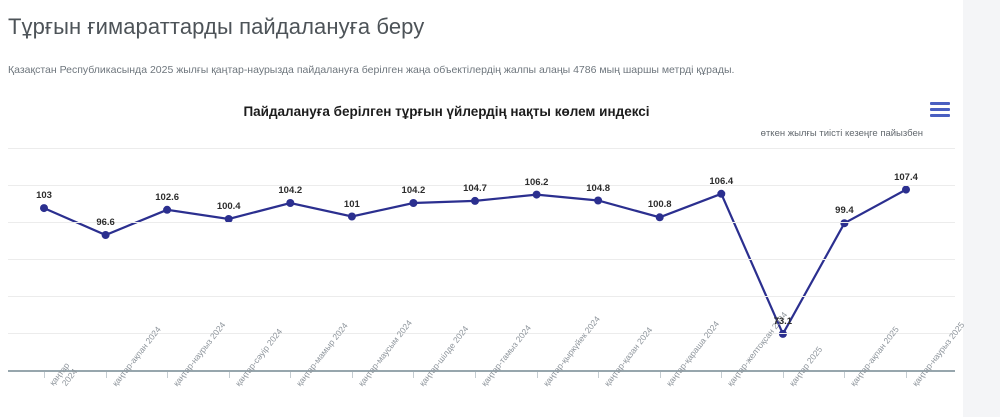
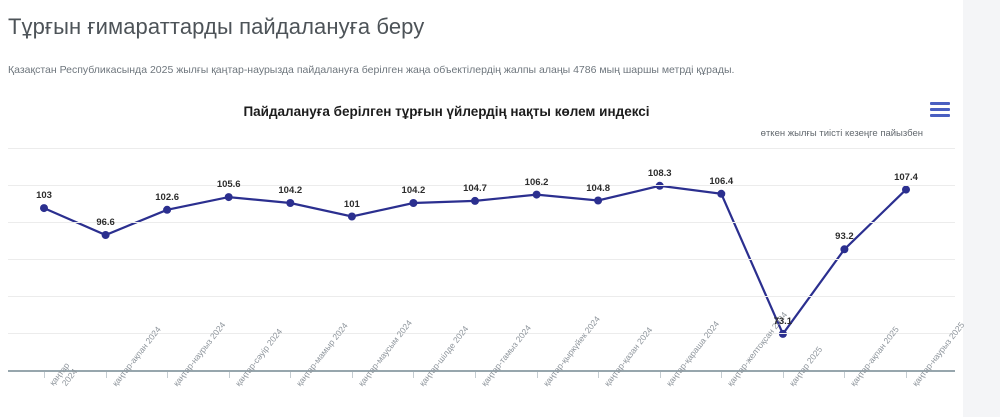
қаңтар-сәуір 2024: 100.4 -> 105.6
қаңтар-қараша 2024: 100.8 -> 108.3
қаңтар-ақпан 2025: 99.4 -> 93.2
